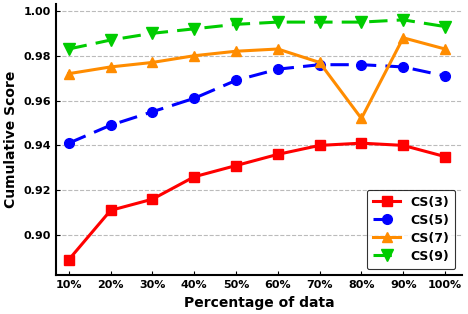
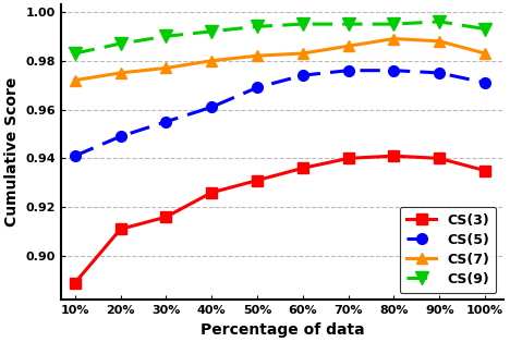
CS(7)/70%: 0.977 -> 0.986
CS(7)/80%: 0.952 -> 0.989
